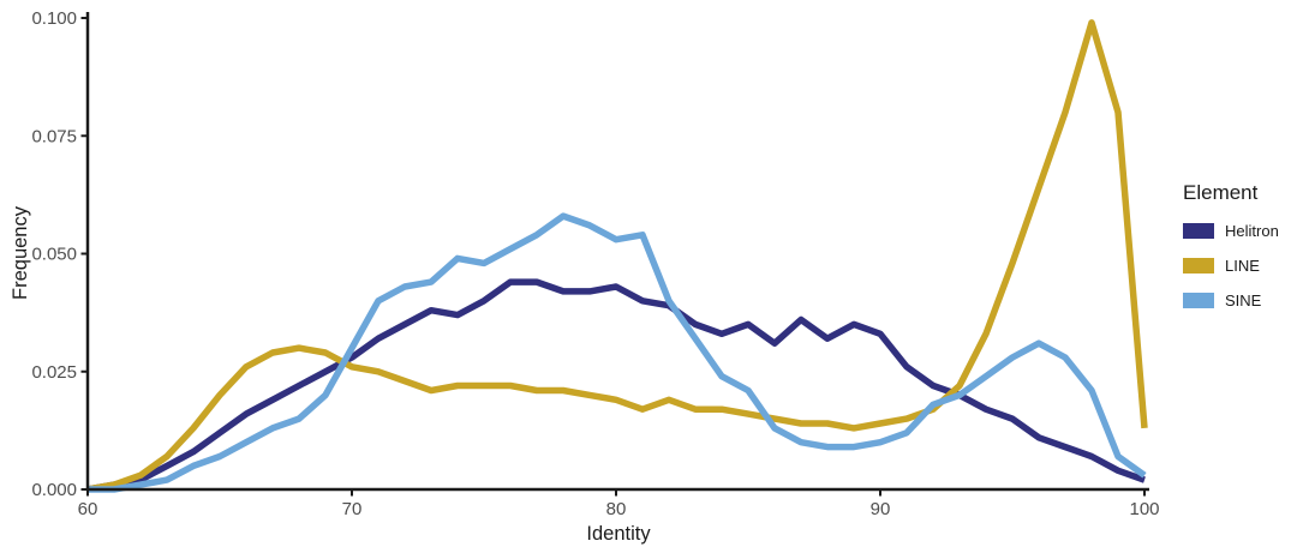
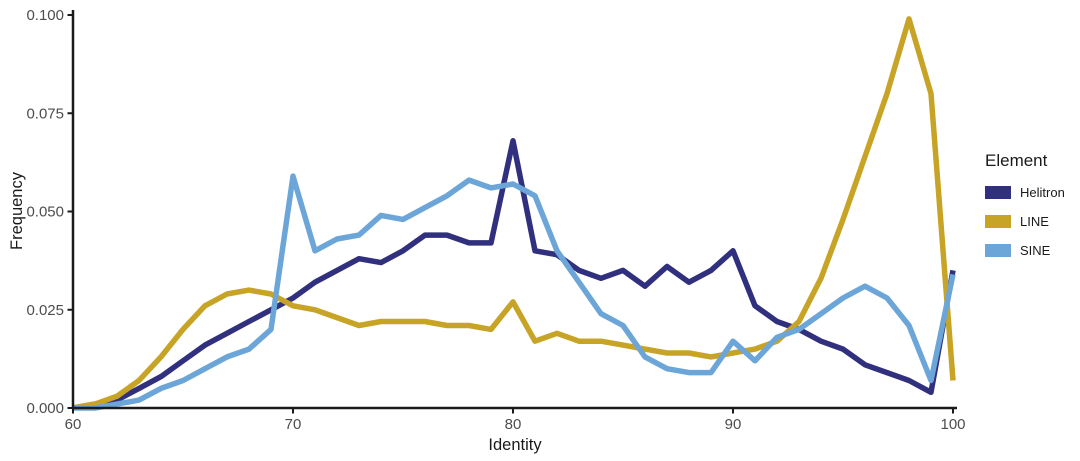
SINE/70: 0.030 -> 0.059
Helitron/80: 0.043 -> 0.068
LINE/80: 0.019 -> 0.027
SINE/80: 0.053 -> 0.057
Helitron/90: 0.033 -> 0.040
SINE/90: 0.010 -> 0.017
Helitron/100: 0.002 -> 0.035
LINE/100: 0.013 -> 0.007
SINE/100: 0.003 -> 0.034
